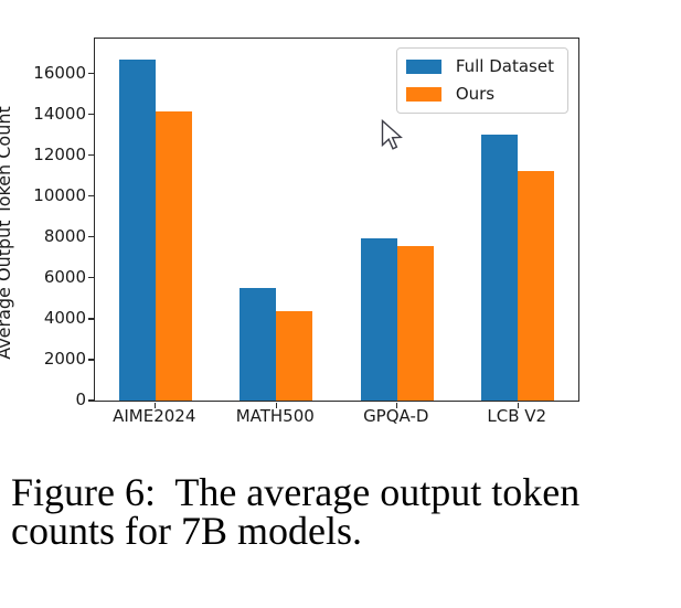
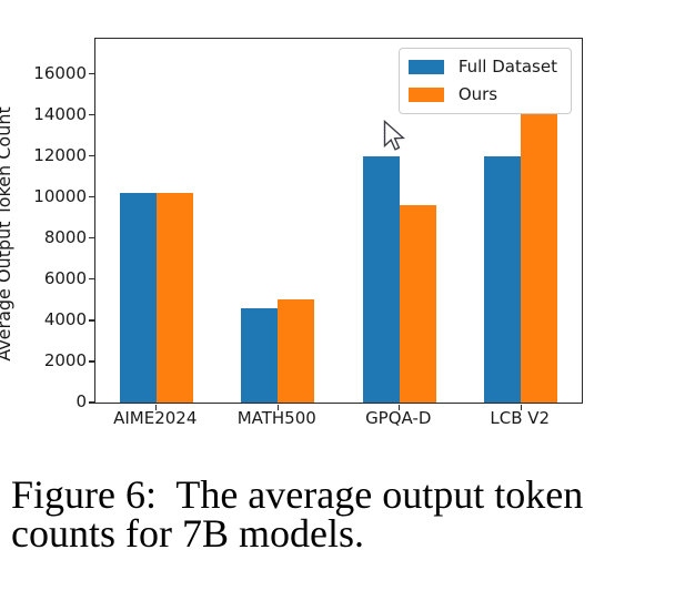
Full Dataset/AIME2024: 16700 -> 10200
Ours/AIME2024: 14200 -> 10200
Full Dataset/MATH500: 5500 -> 4600
Ours/MATH500: 4400 -> 5000
Full Dataset/GPQA-D: 8000 -> 12000
Ours/GPQA-D: 7600 -> 9600
Full Dataset/LCB V2: 13000 -> 12000
Ours/LCB V2: 11200 -> 15700
